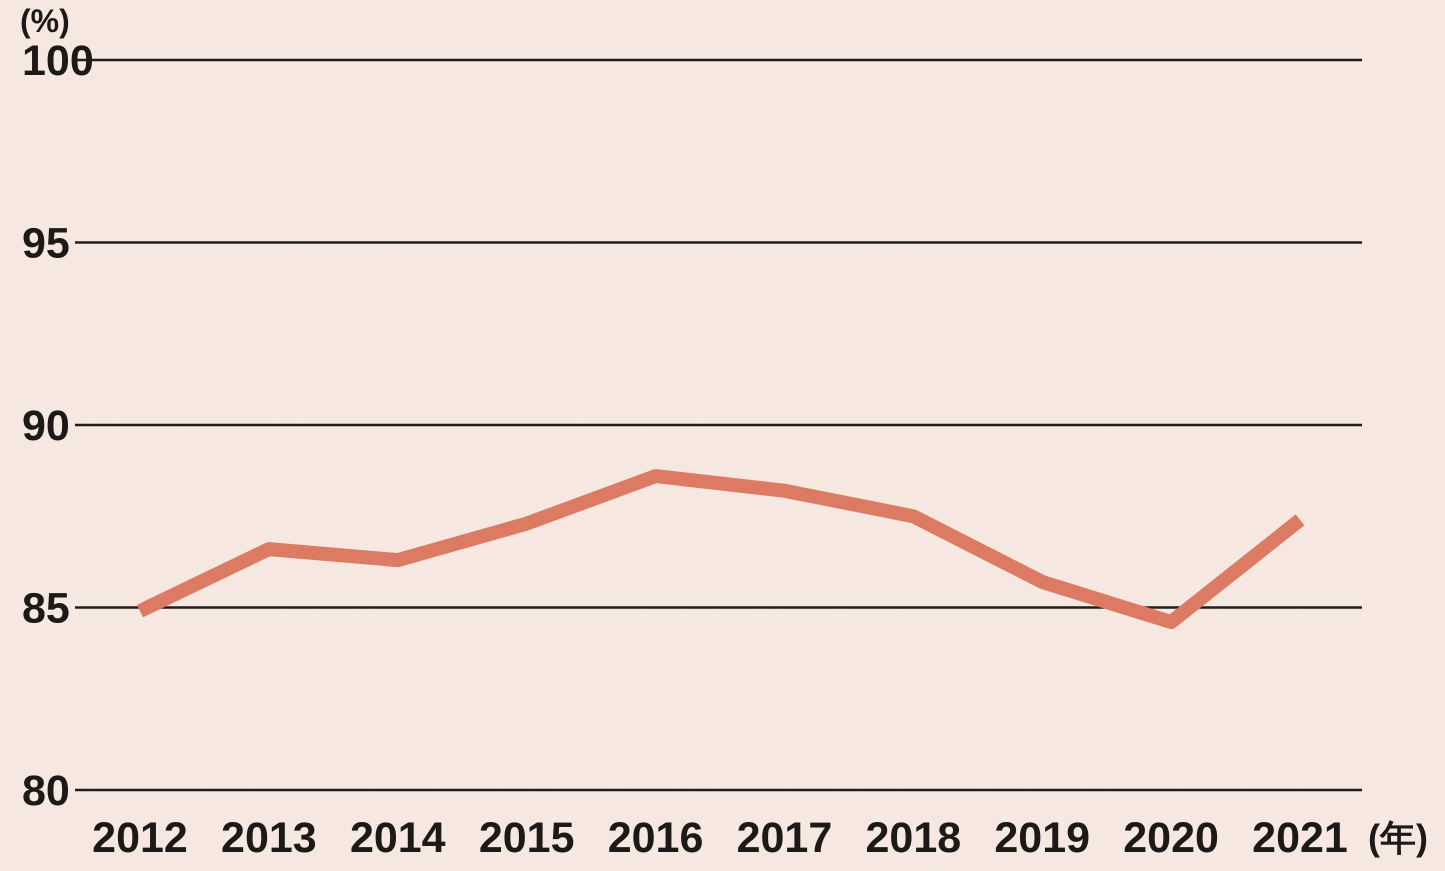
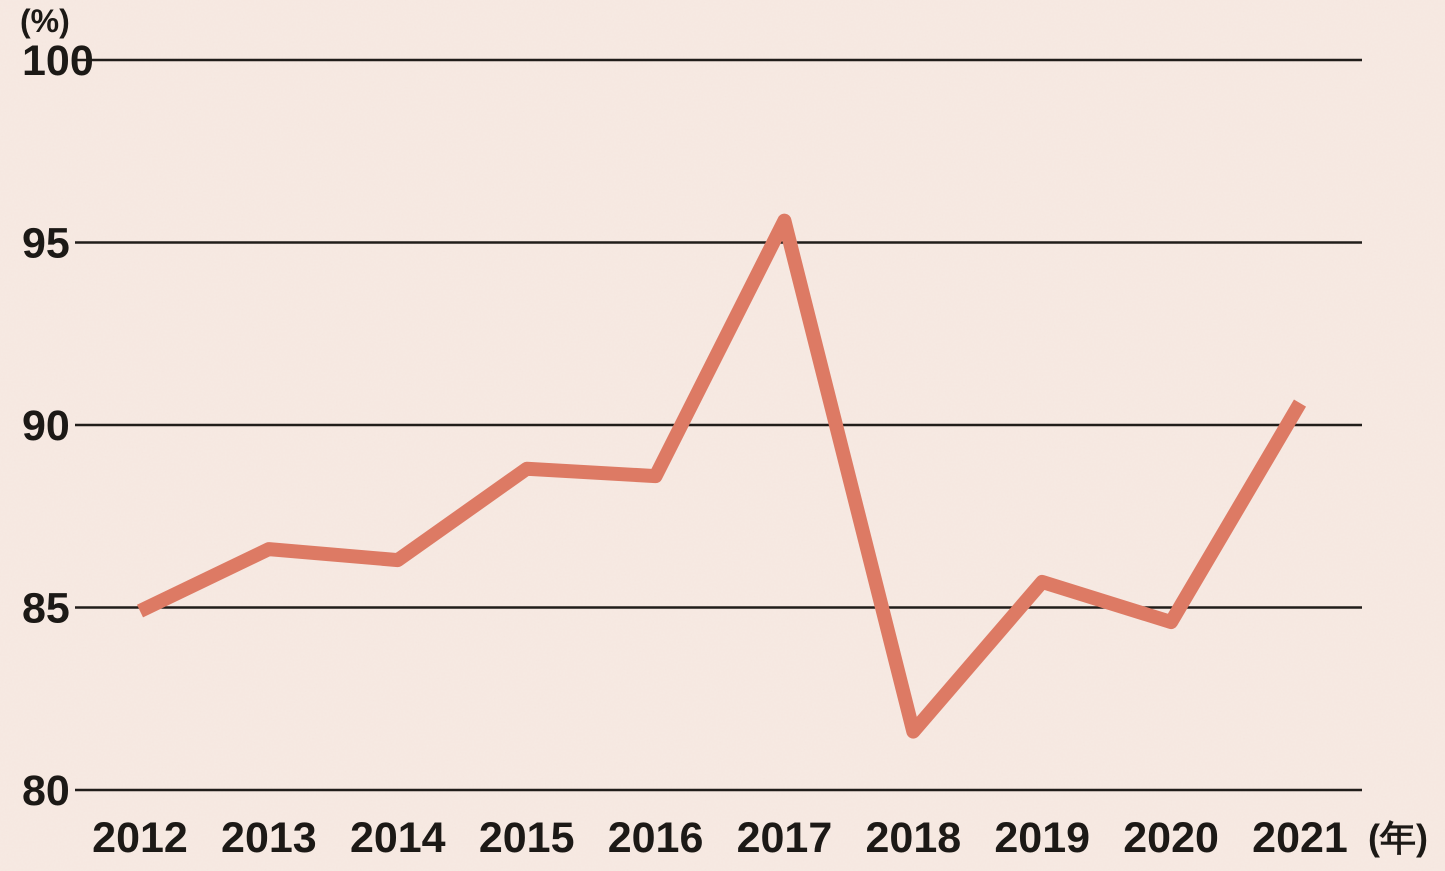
2015: 87.3 -> 88.8
2017: 88.2 -> 95.6
2018: 87.5 -> 81.6
2021: 87.4 -> 90.6
